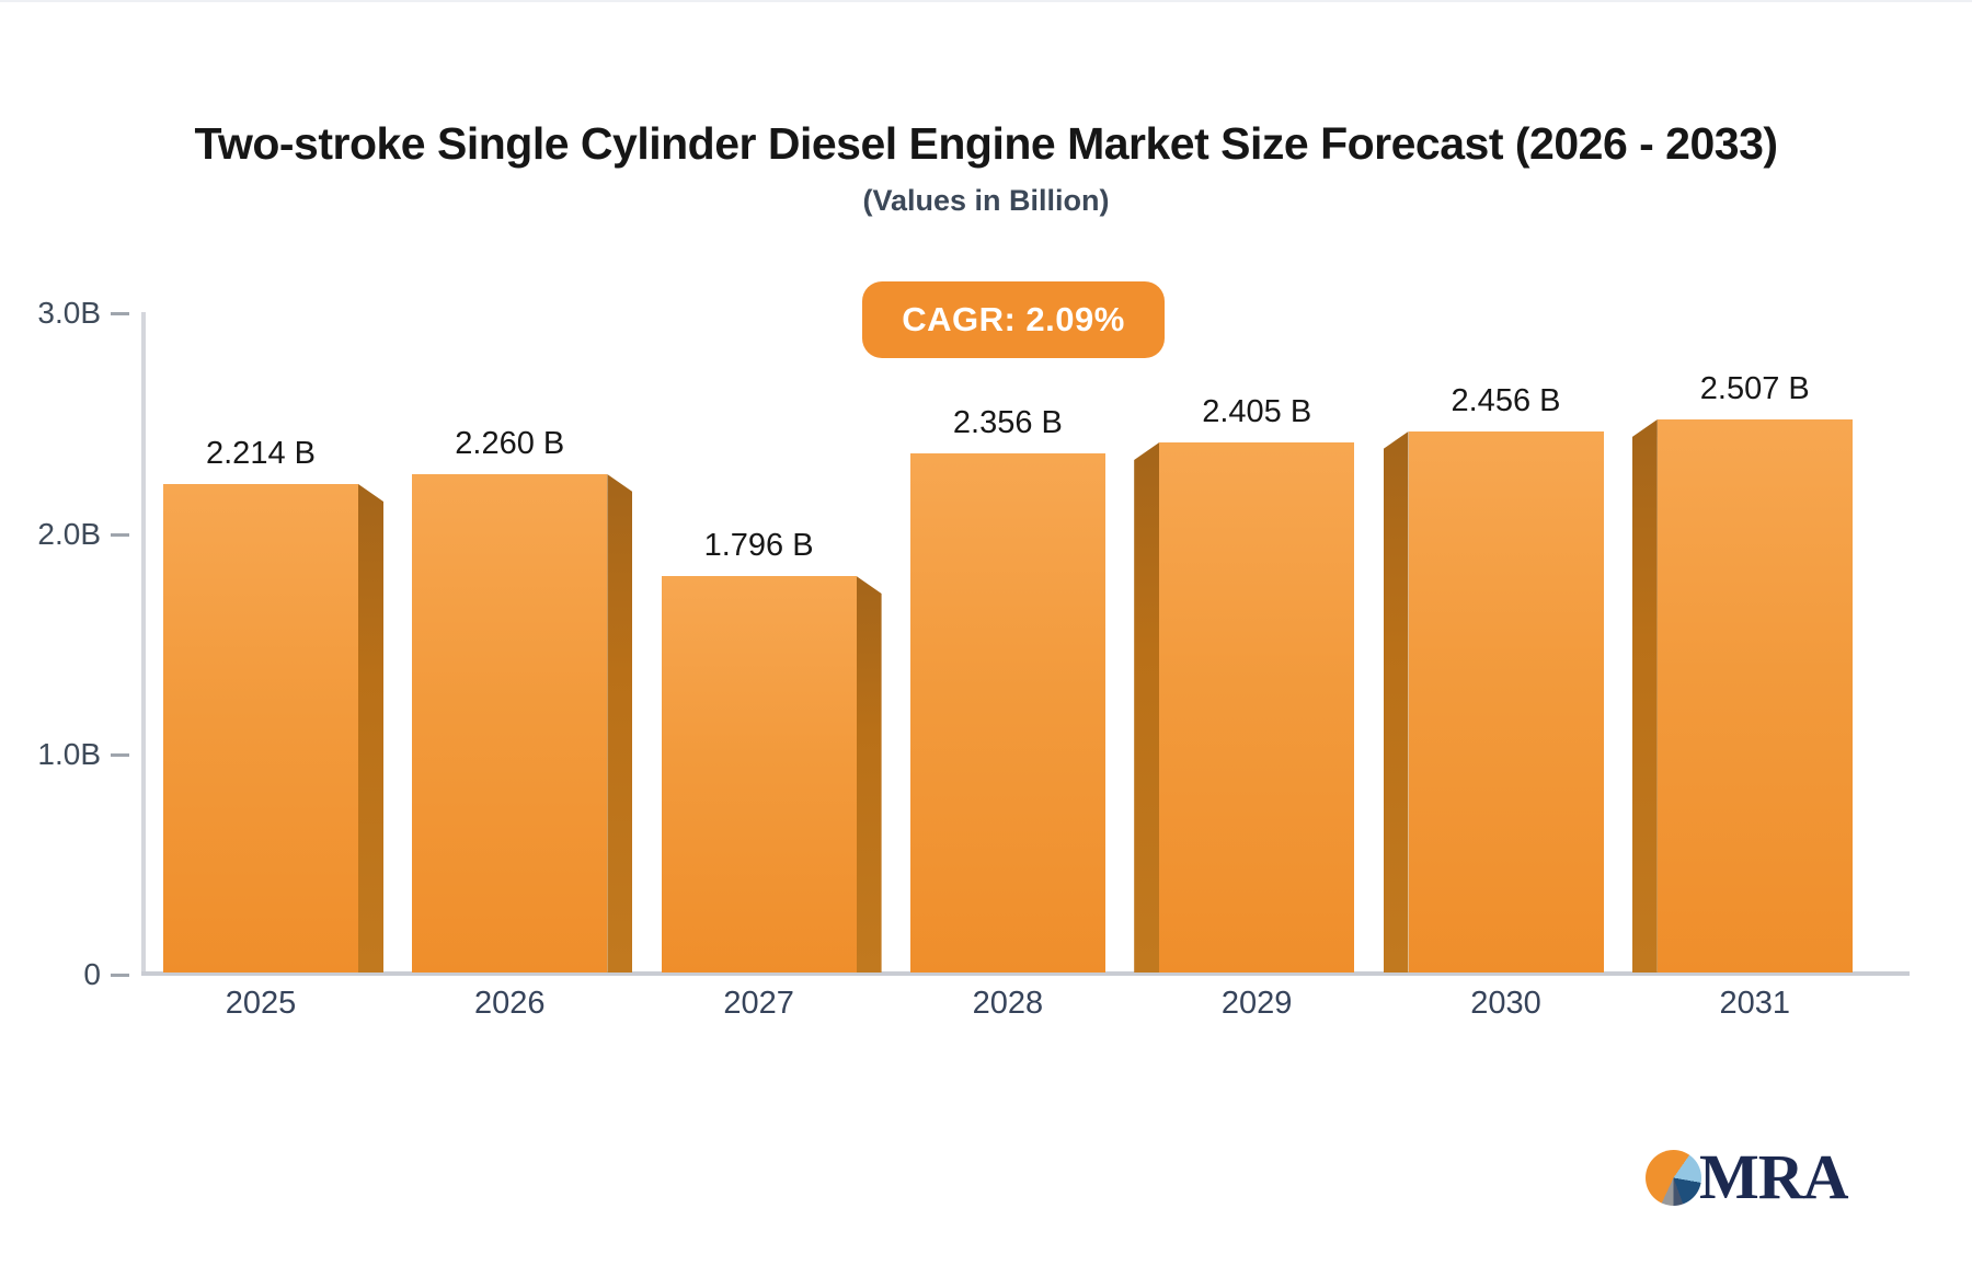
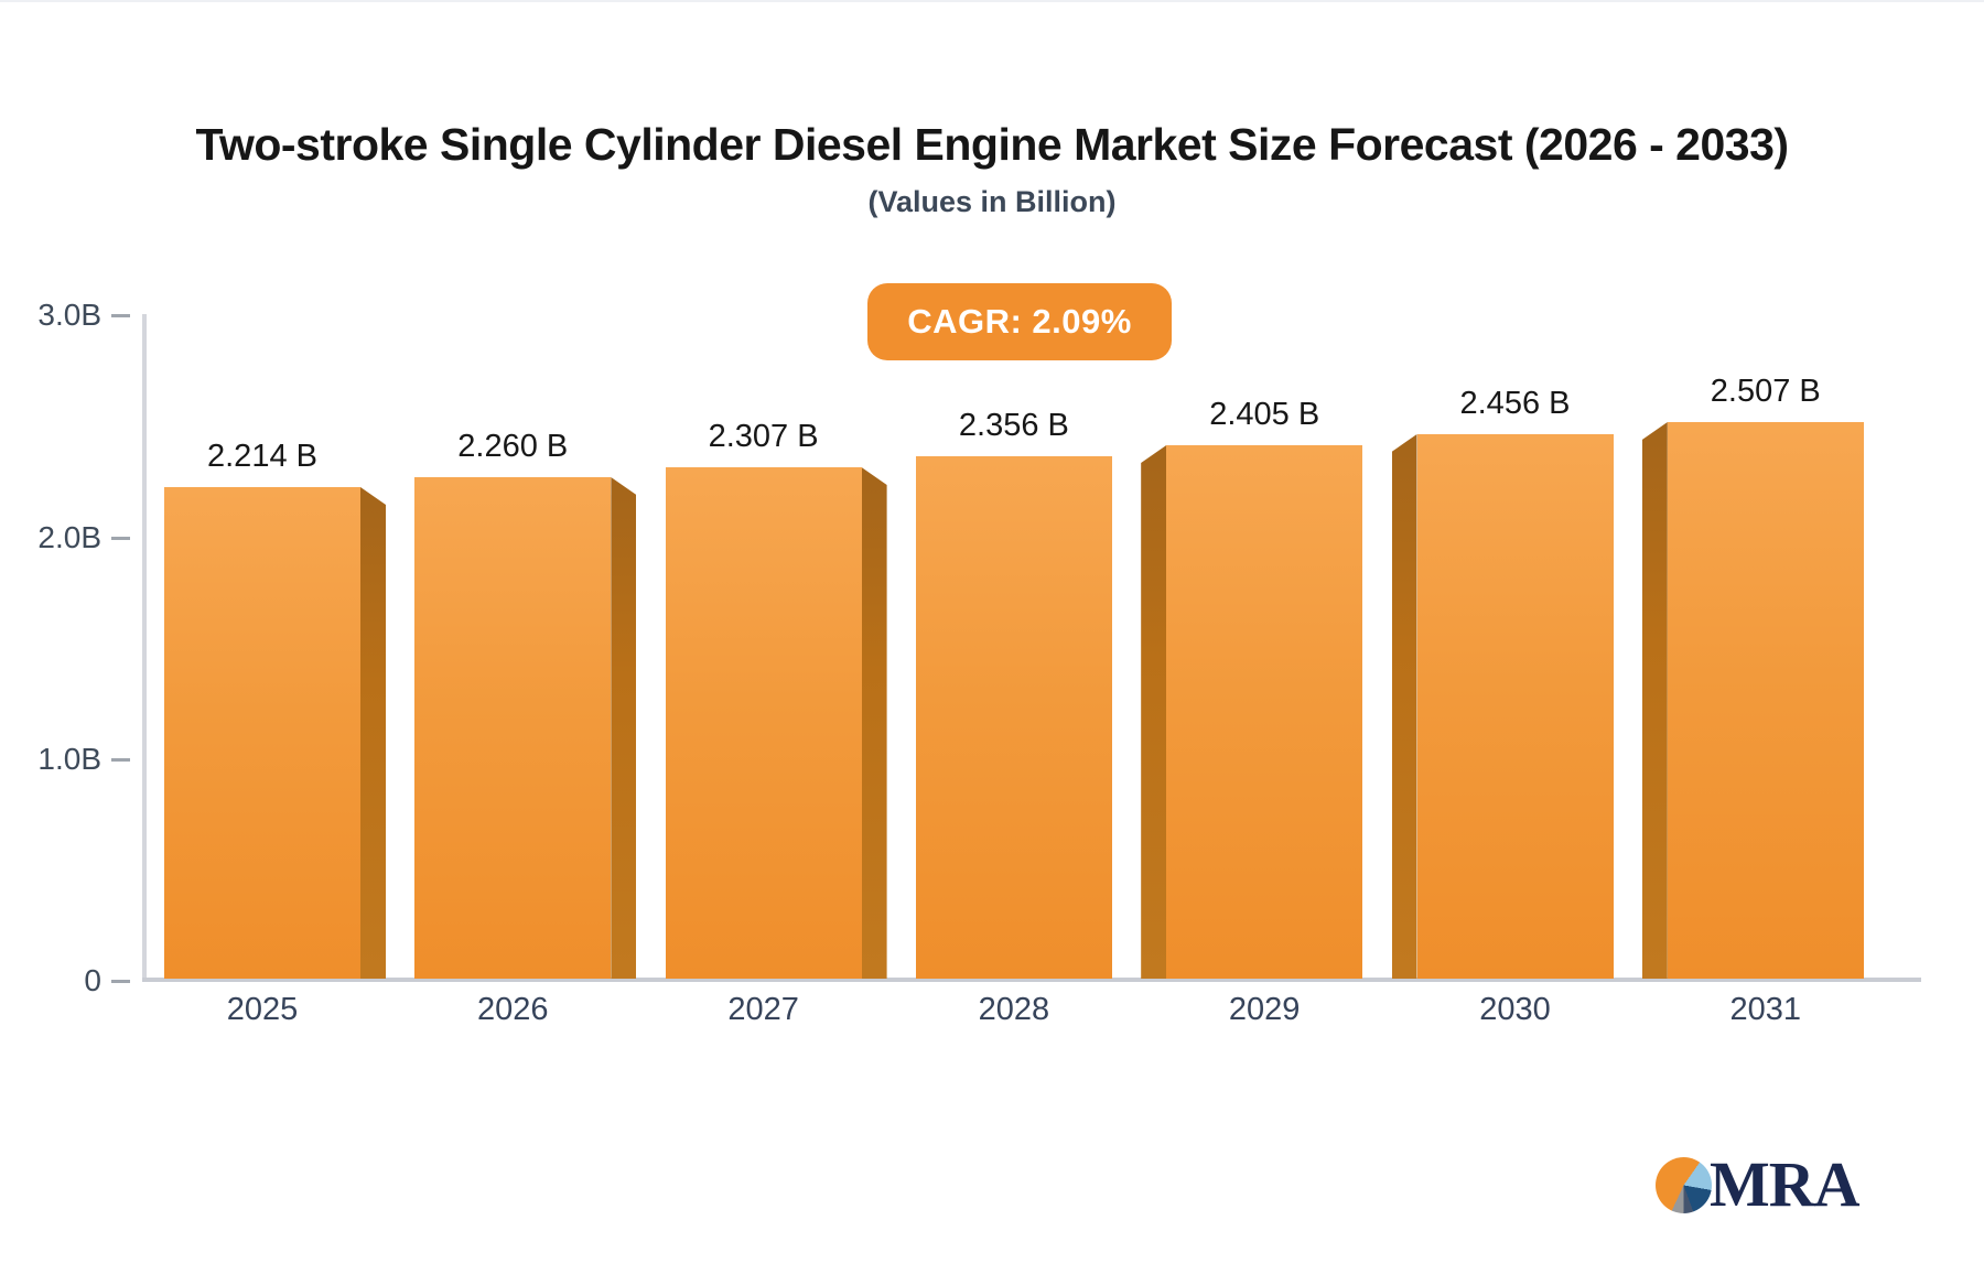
2027: 1.796 -> 2.307
